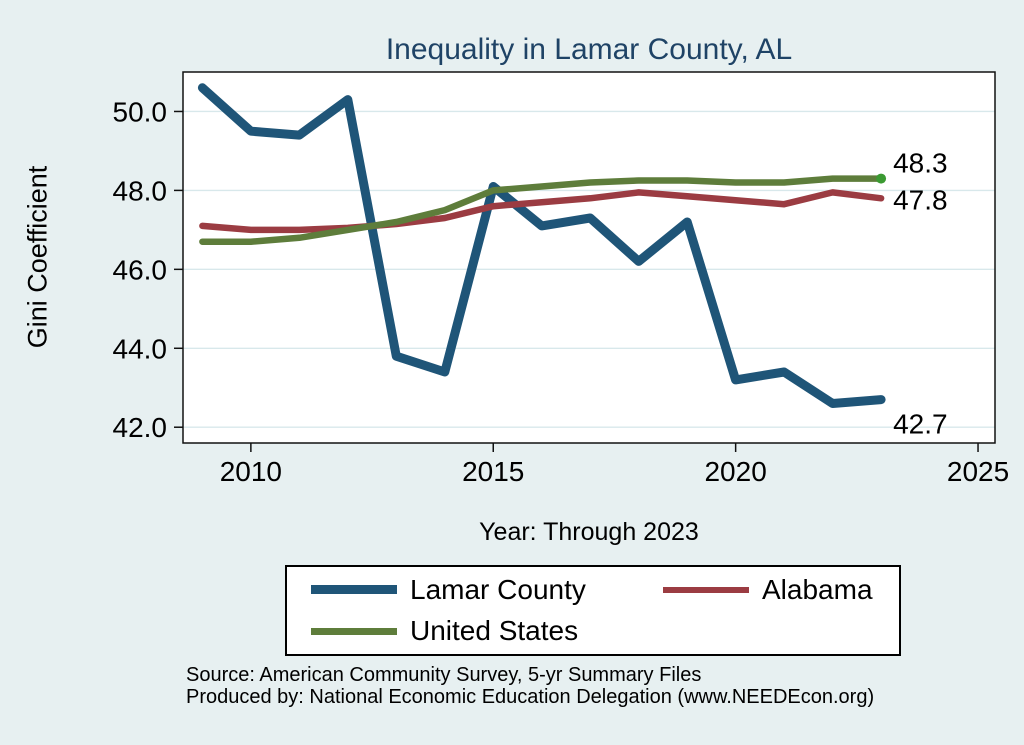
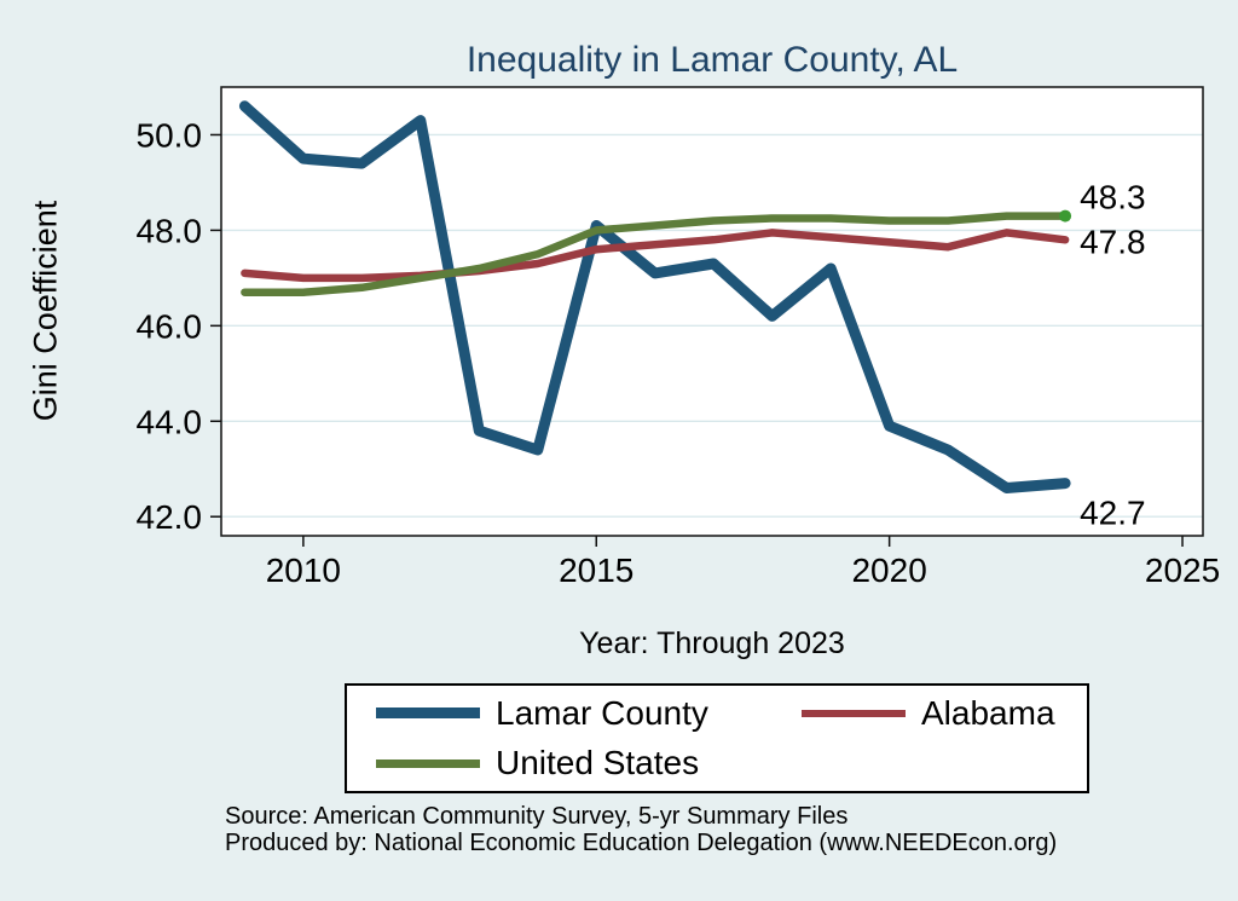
Lamar County/2020: 43.2 -> 43.9
